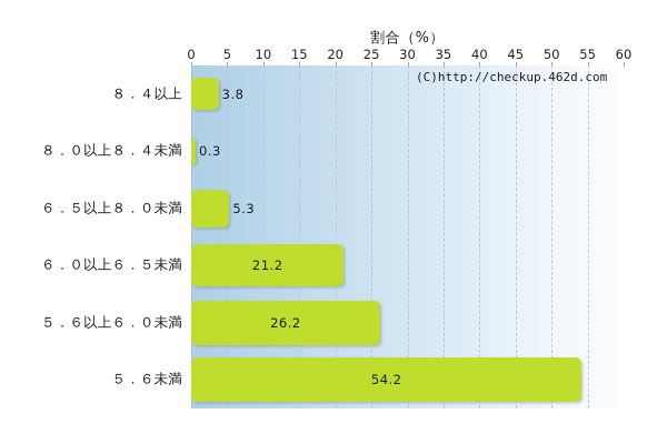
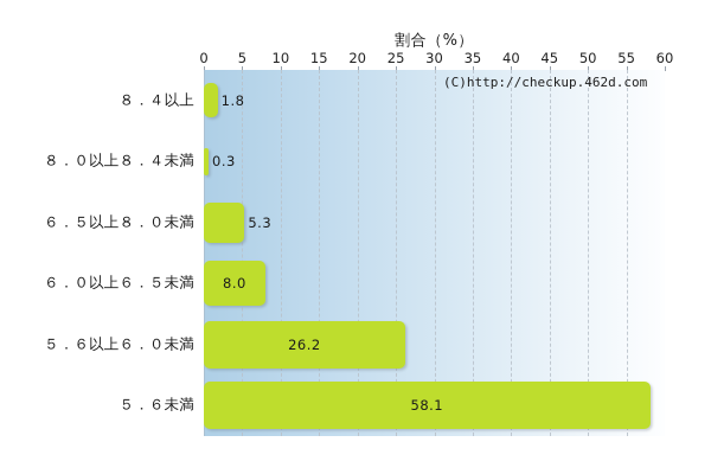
８．４以上: 3.8 -> 1.8
６．０以上６．５未満: 21.2 -> 8.0
５．６未満: 54.2 -> 58.1
